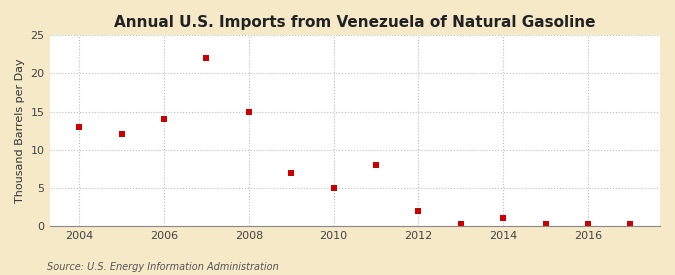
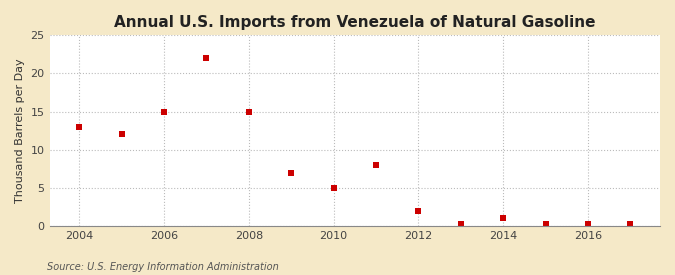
2006: 14.0 -> 15.0
